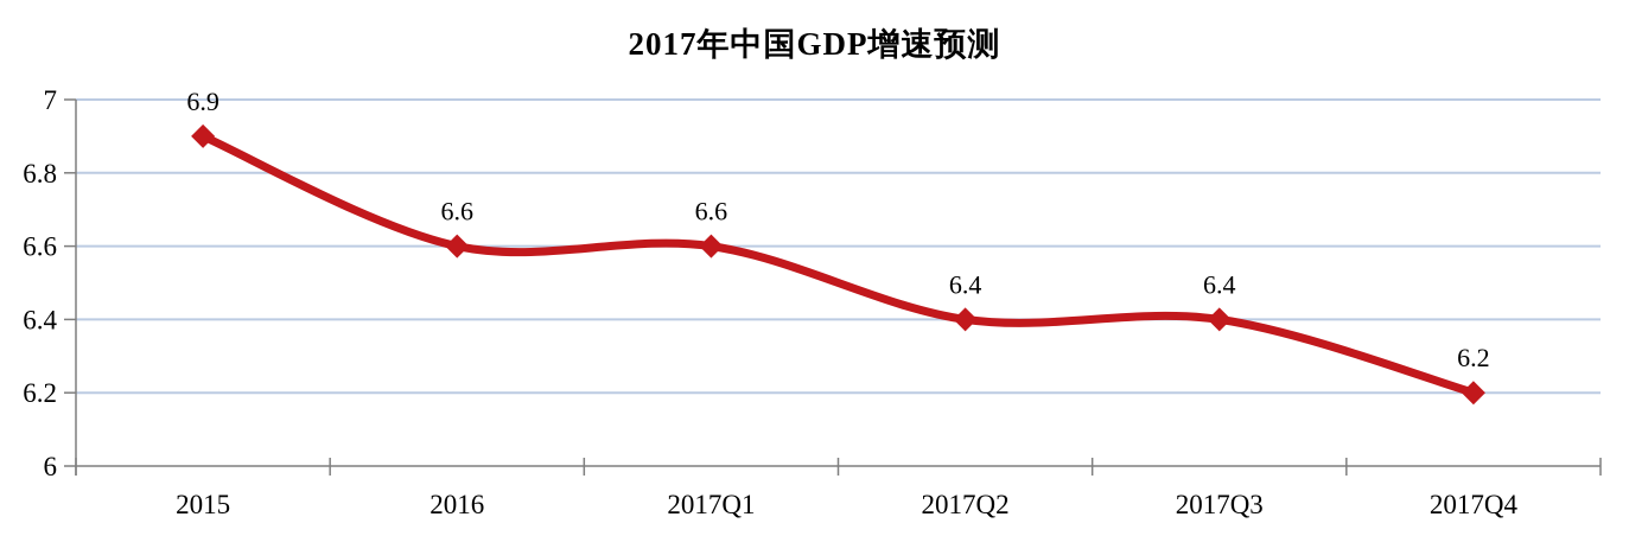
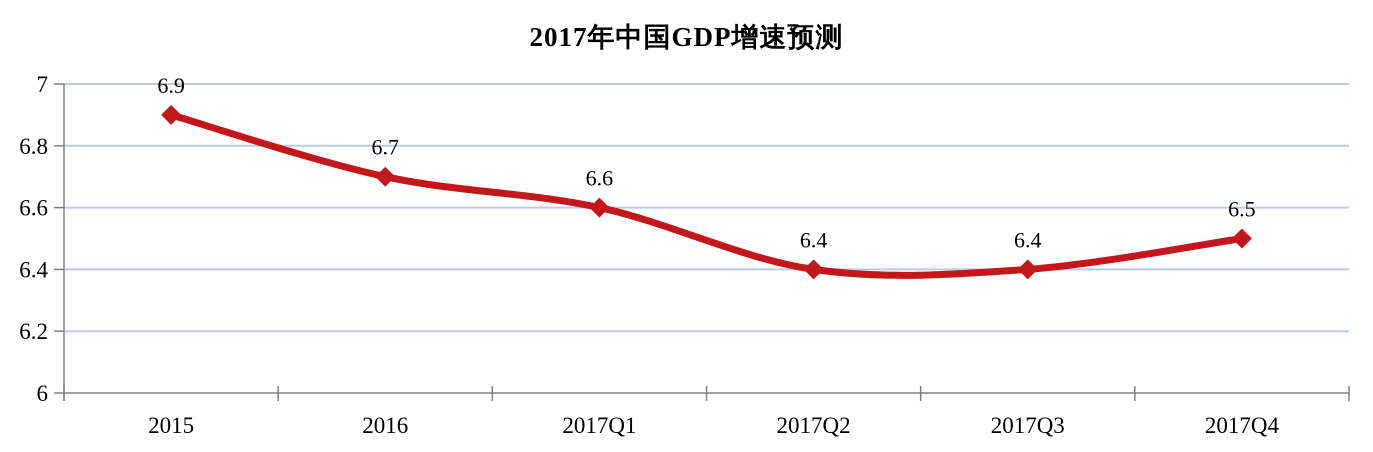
2016: 6.6 -> 6.7
2017Q4: 6.2 -> 6.5
